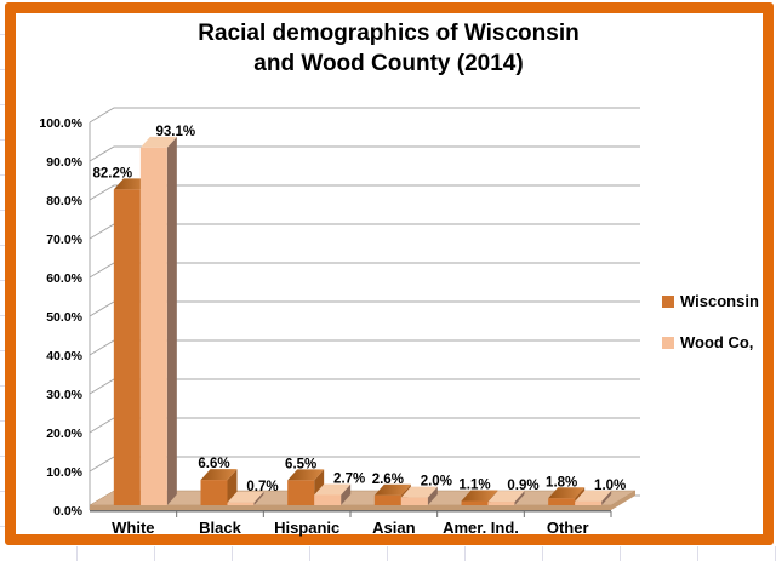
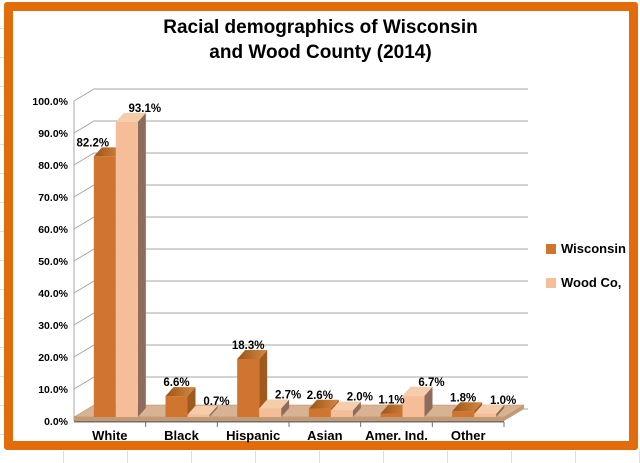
Wisconsin/Hispanic: 6.5% -> 18.3%
Wood Co,/Amer. Ind.: 0.9% -> 6.7%
